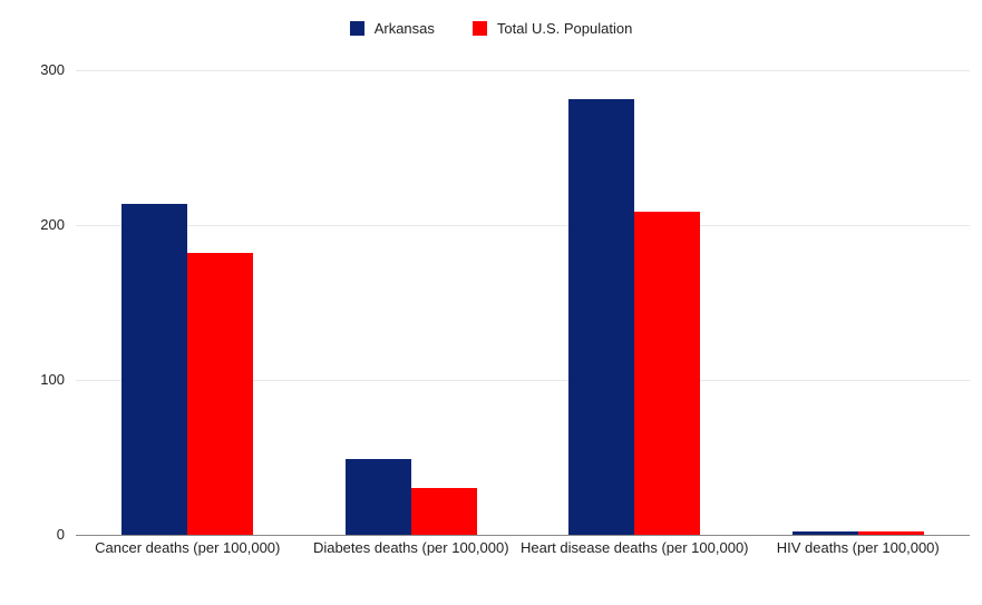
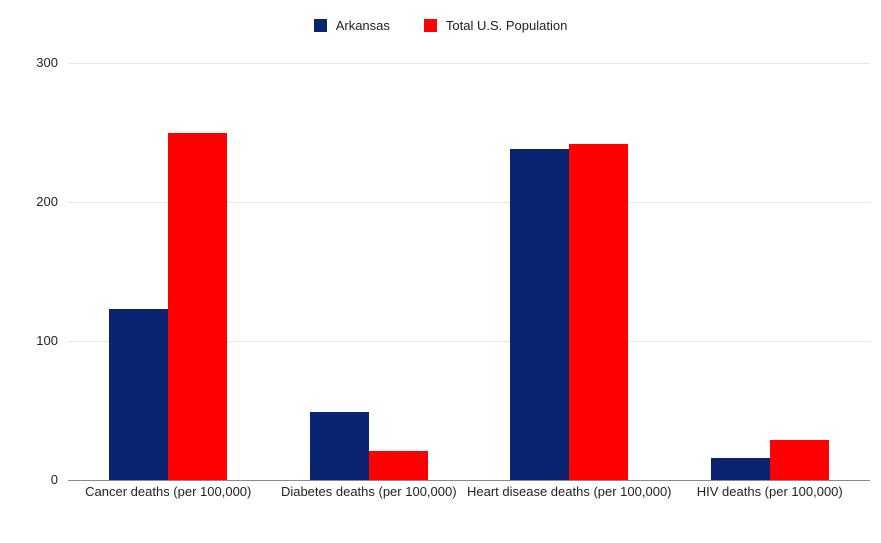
Arkansas/Cancer deaths (per 100,000): 214 -> 123
Total U.S. Population/Cancer deaths (per 100,000): 182 -> 250
Total U.S. Population/Diabetes deaths (per 100,000): 30 -> 21
Arkansas/Heart disease deaths (per 100,000): 281 -> 238
Total U.S. Population/Heart disease deaths (per 100,000): 209 -> 242
Arkansas/HIV deaths (per 100,000): 2 -> 16
Total U.S. Population/HIV deaths (per 100,000): 2 -> 29
